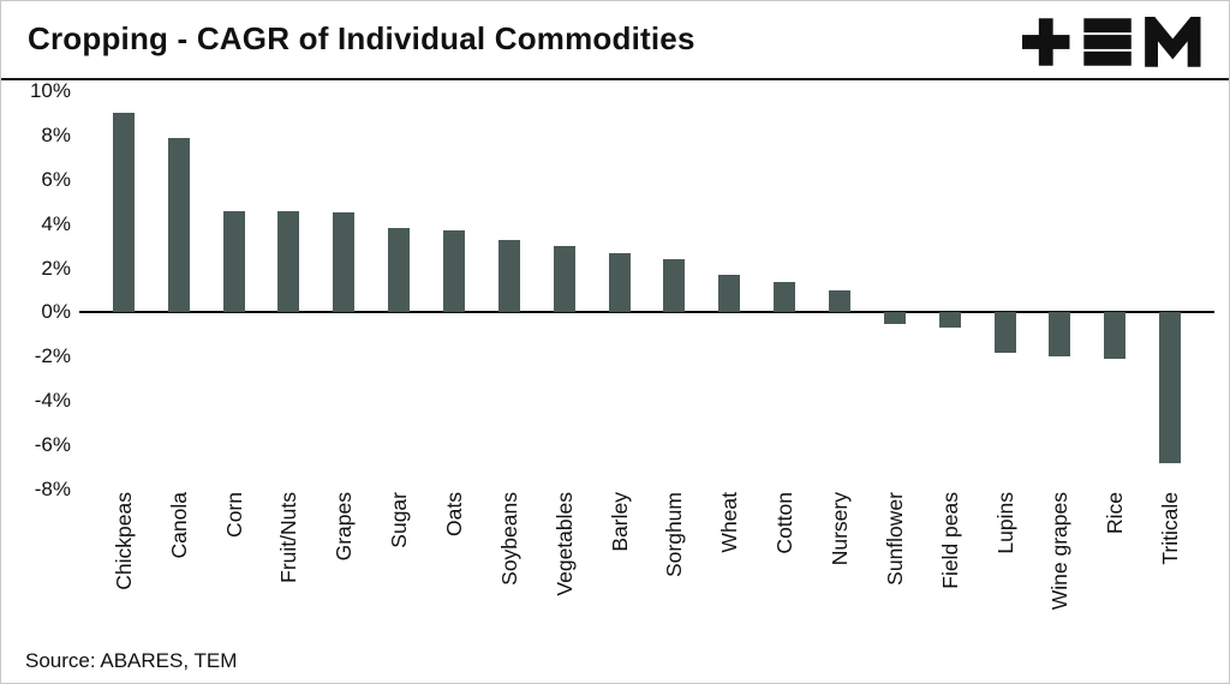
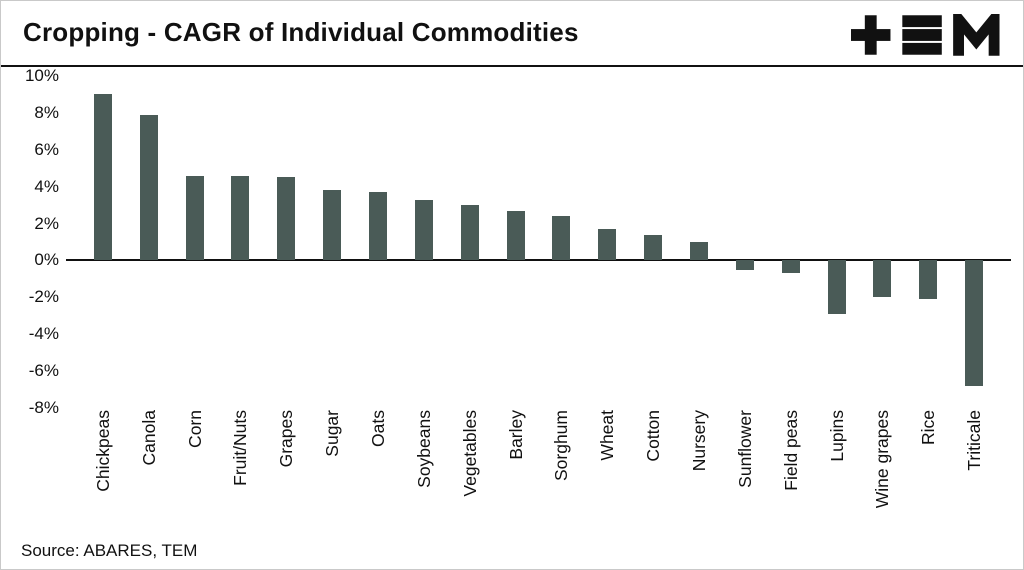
Lupins: -1.8% -> -2.9%
